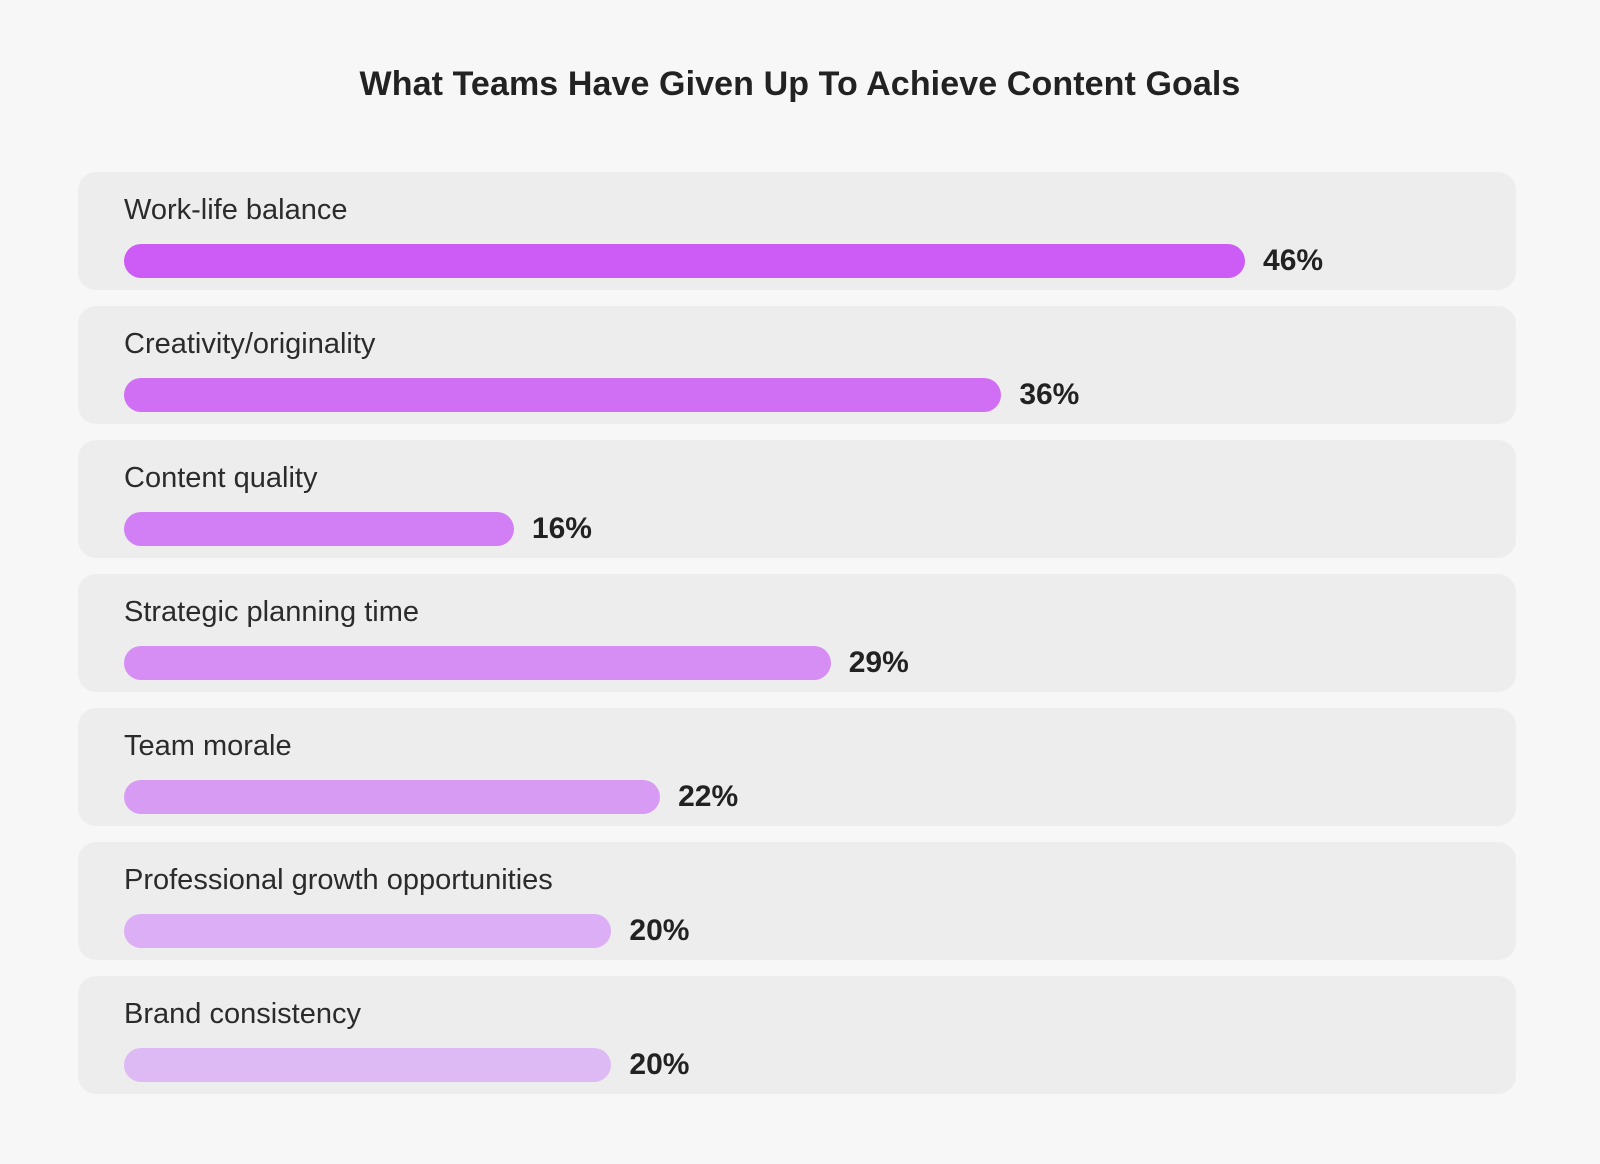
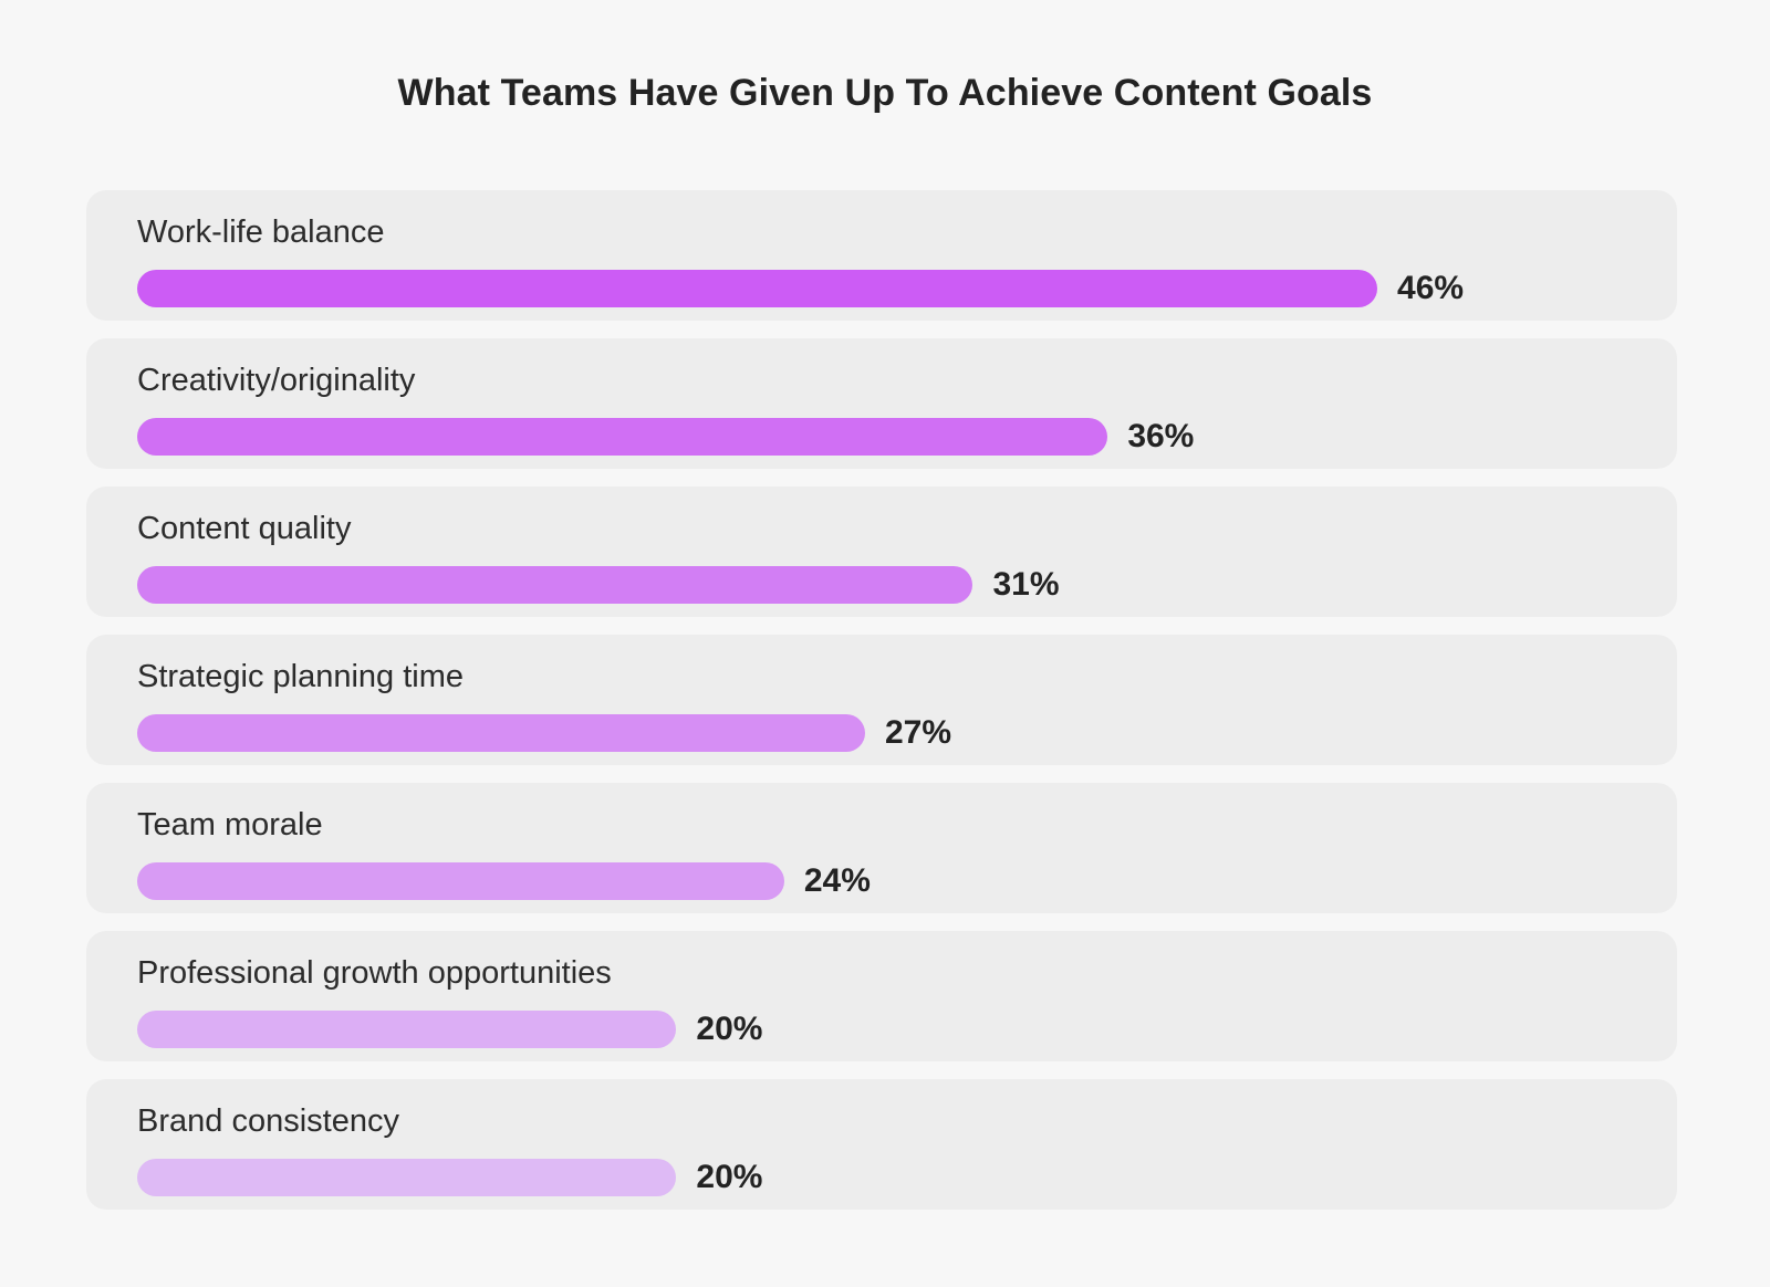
Content quality: 16% -> 31%
Strategic planning time: 29% -> 27%
Team morale: 22% -> 24%
